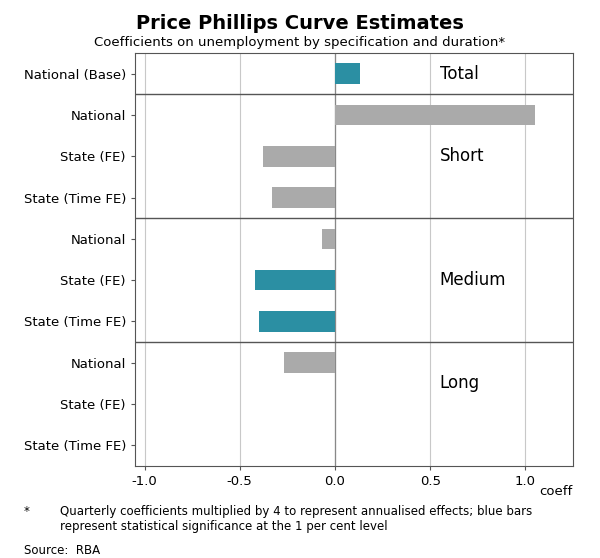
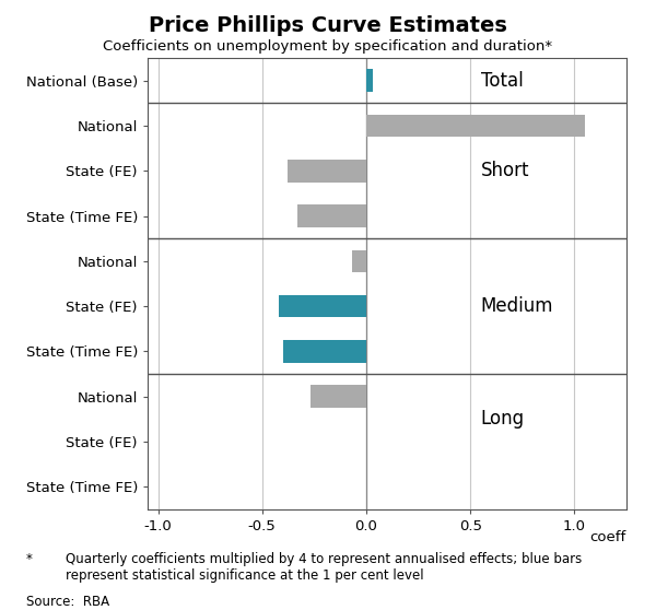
National (Base): 0.13 -> 0.03
